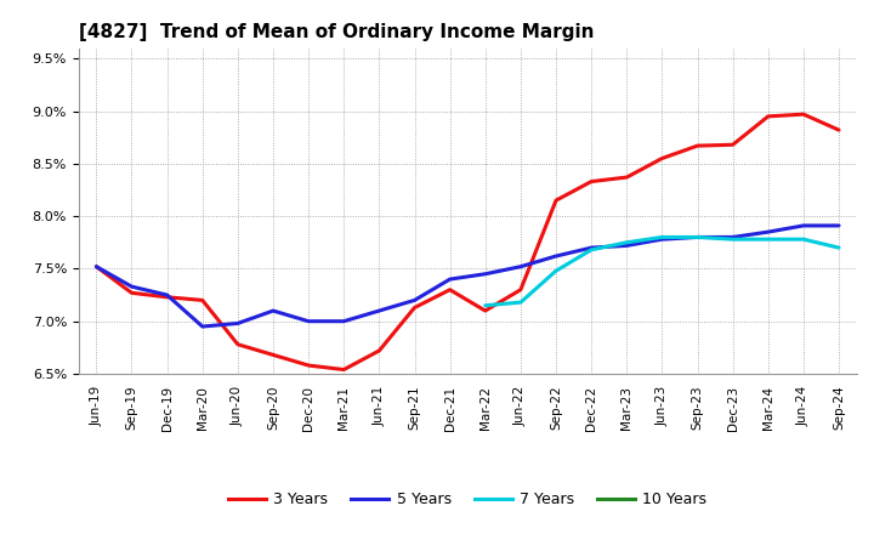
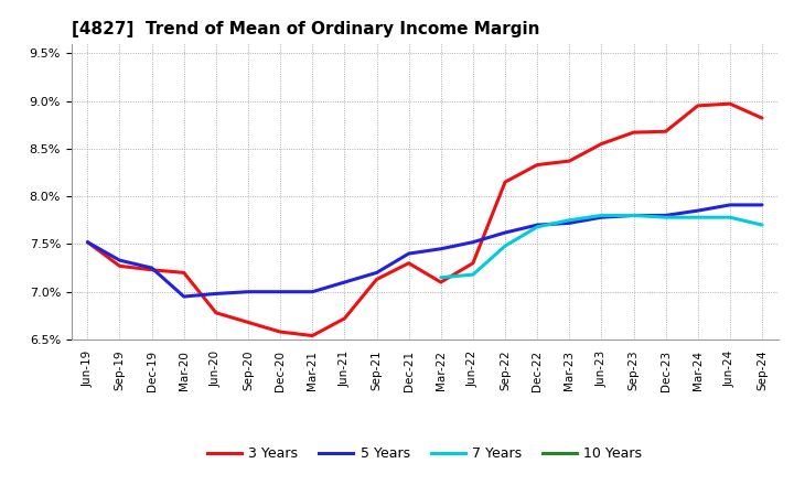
5 Years/Sep-20: 7.10% -> 7.00%
